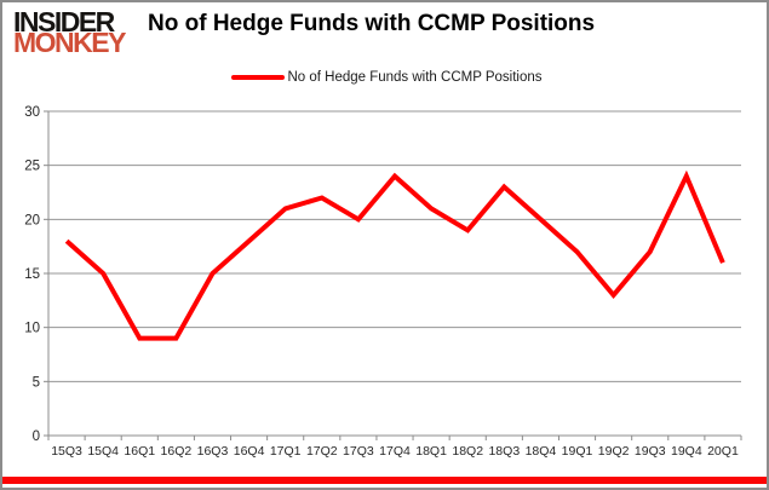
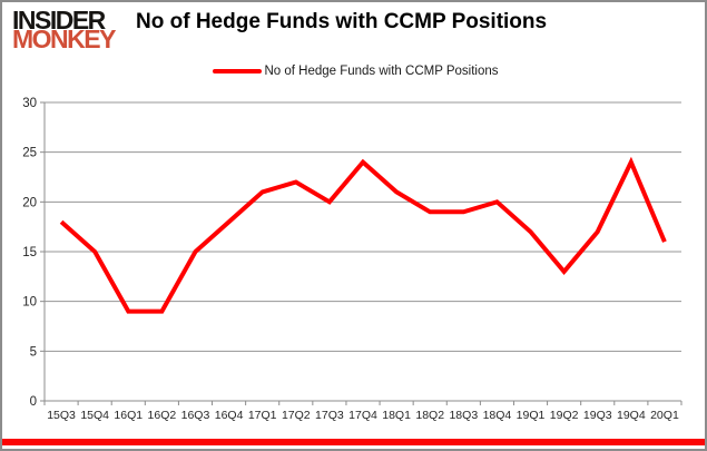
18Q3: 23 -> 19
